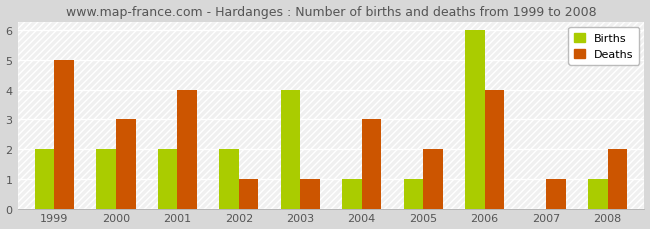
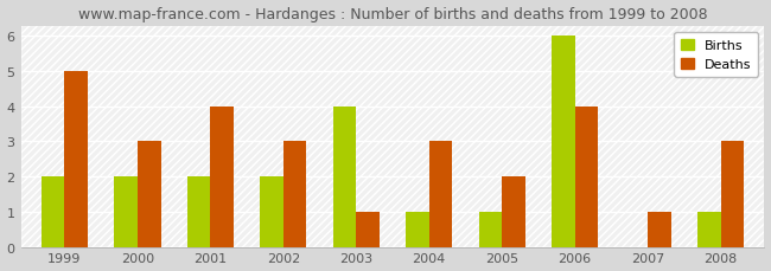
Deaths/2002: 1 -> 3
Deaths/2008: 2 -> 3
